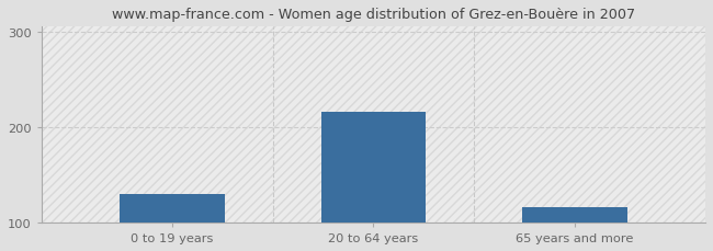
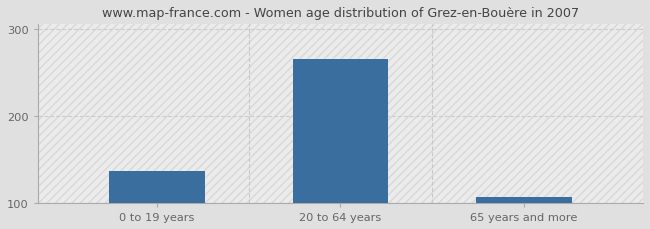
0 to 19 years: 130 -> 137
20 to 64 years: 216 -> 265
65 years and more: 116 -> 107
